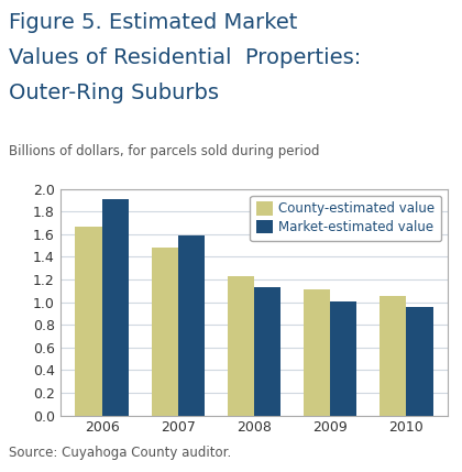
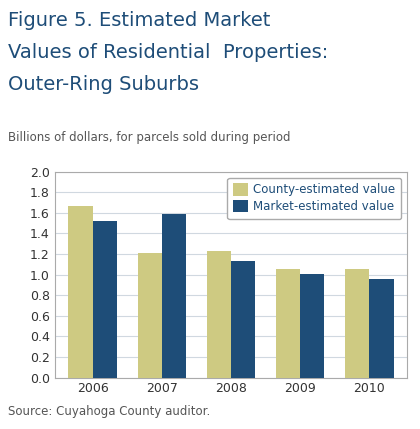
Market-estimated value/2006: 1.91 -> 1.52
County-estimated value/2007: 1.48 -> 1.21
County-estimated value/2009: 1.11 -> 1.05
